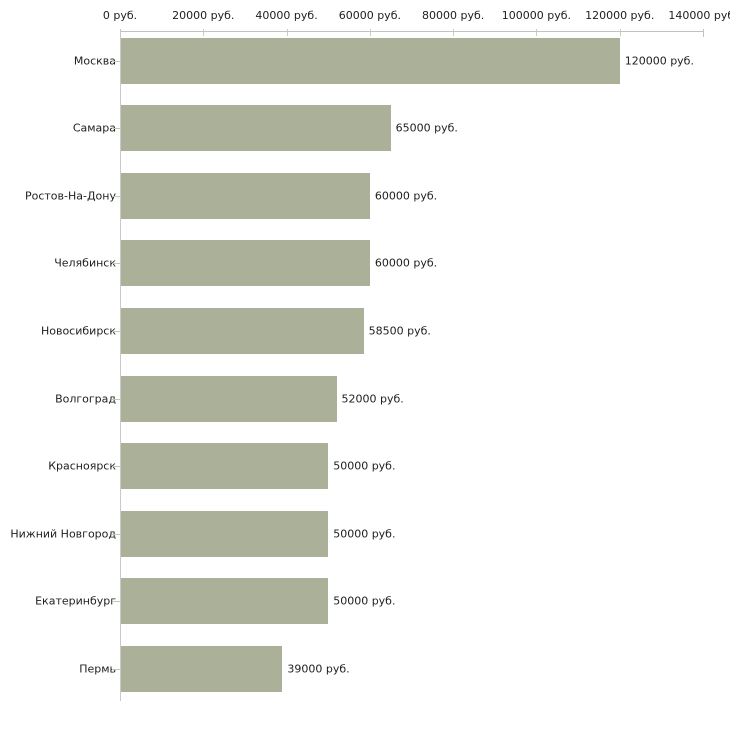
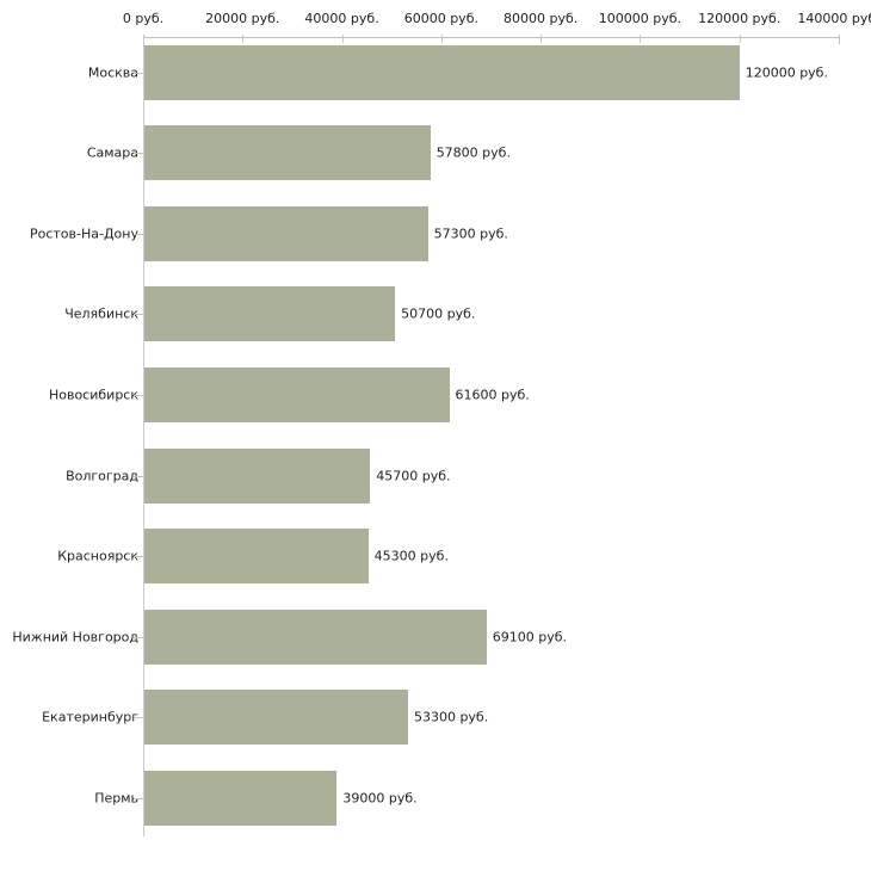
Самара: 65000 -> 57800
Ростов-На-Дону: 60000 -> 57300
Челябинск: 60000 -> 50700
Новосибирск: 58500 -> 61600
Волгоград: 52000 -> 45700
Красноярск: 50000 -> 45300
Нижний Новгород: 50000 -> 69100
Екатеринбург: 50000 -> 53300
